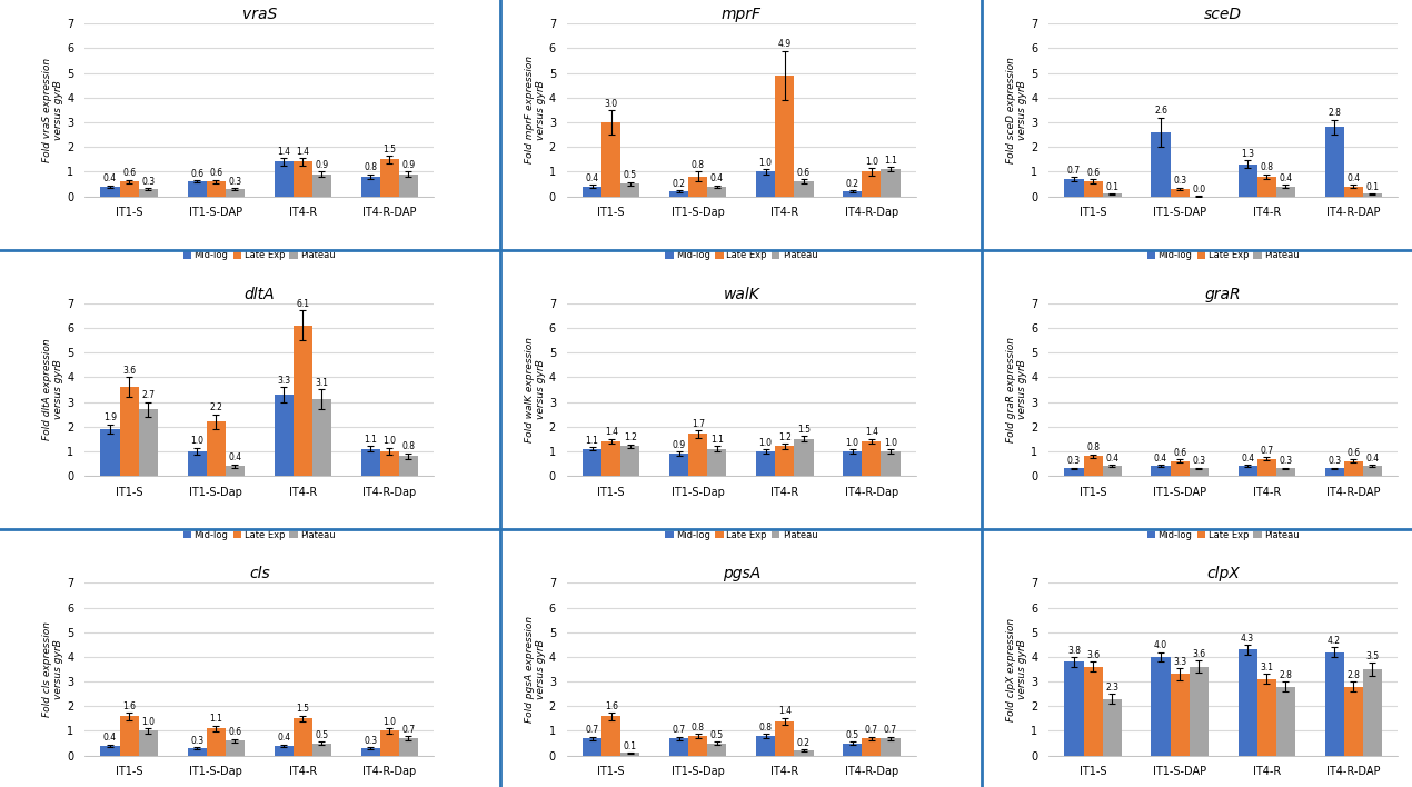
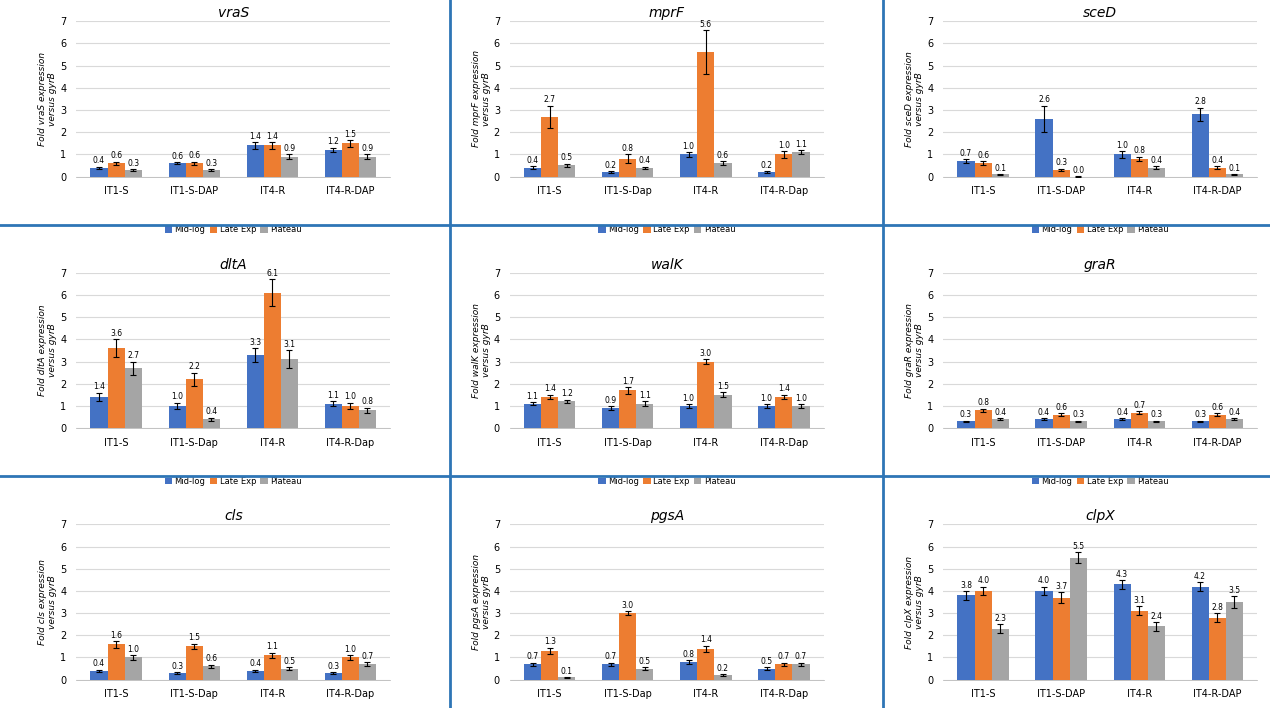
vraS/Mid-log/IT4-R-DAP: 0.8 -> 1.2
mprF/Late Exp/IT1-S: 3.0 -> 2.7
mprF/Late Exp/IT4-R: 4.9 -> 5.6
sceD/Mid-log/IT4-R: 1.3 -> 1.0
dltA/Mid-log/IT1-S: 1.9 -> 1.4
walK/Late Exp/IT4-R: 1.2 -> 3.0
cls/Late Exp/IT1-S-Dap: 1.1 -> 1.5
cls/Late Exp/IT4-R: 1.5 -> 1.1
pgsA/Late Exp/IT1-S: 1.6 -> 1.3
pgsA/Late Exp/IT1-S-Dap: 0.8 -> 3.0
clpX/Late Exp/IT1-S: 3.6 -> 4.0
clpX/Late Exp/IT1-S-DAP: 3.3 -> 3.7
clpX/Plateau/IT1-S-DAP: 3.6 -> 5.5
clpX/Plateau/IT4-R: 2.8 -> 2.4
